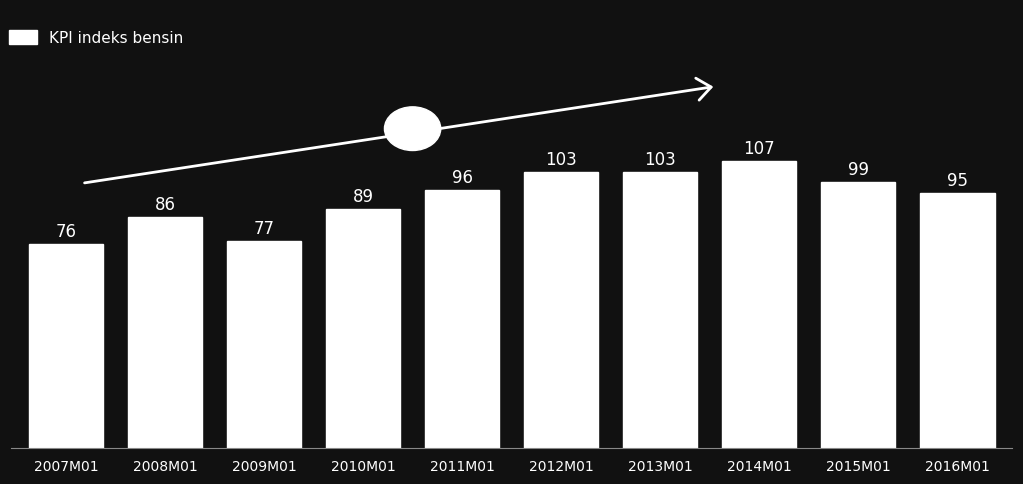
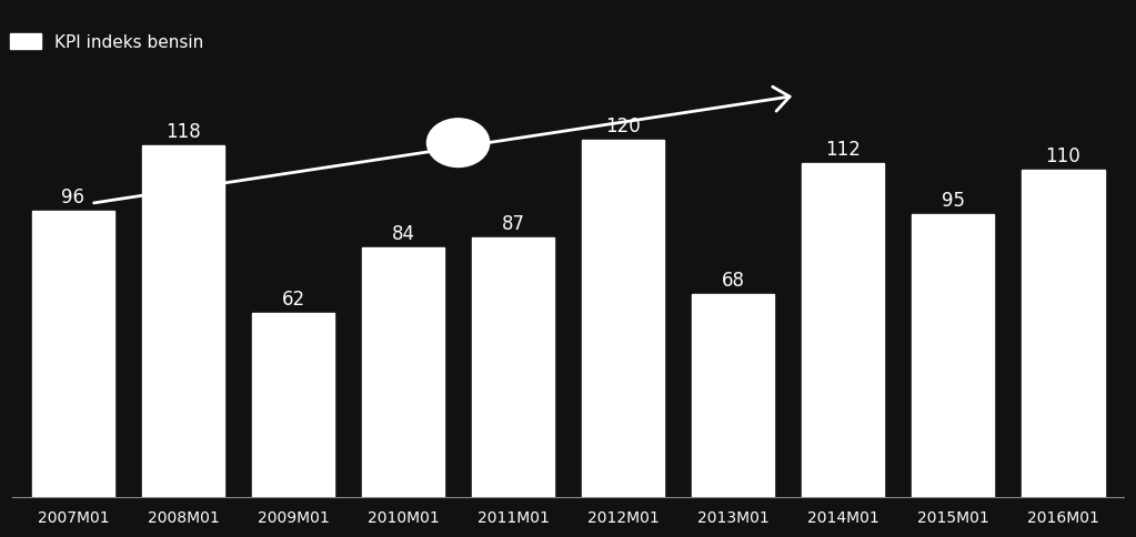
2007M01: 76 -> 96
2008M01: 86 -> 118
2009M01: 77 -> 62
2010M01: 89 -> 84
2011M01: 96 -> 87
2012M01: 103 -> 120
2013M01: 103 -> 68
2014M01: 107 -> 112
2015M01: 99 -> 95
2016M01: 95 -> 110
